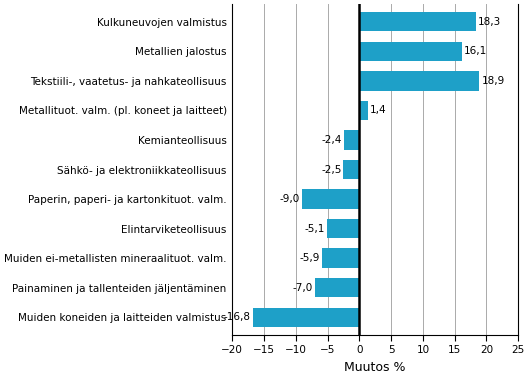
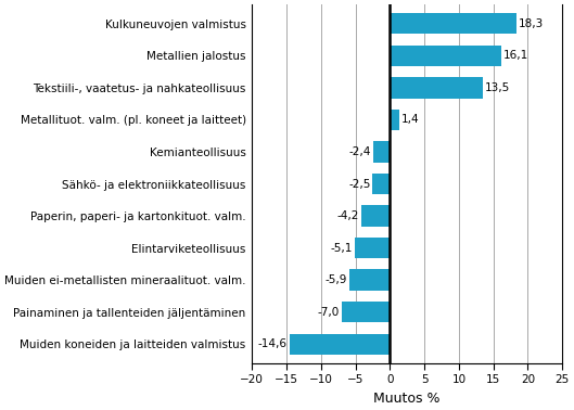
Tekstiili-, vaatetus- ja nahkateollisuus: 18,9 -> 13,5
Paperin, paperi- ja kartonkituot. valm.: -9,0 -> -4,2
Muiden koneiden ja laitteiden valmistus: -16,8 -> -14,6
